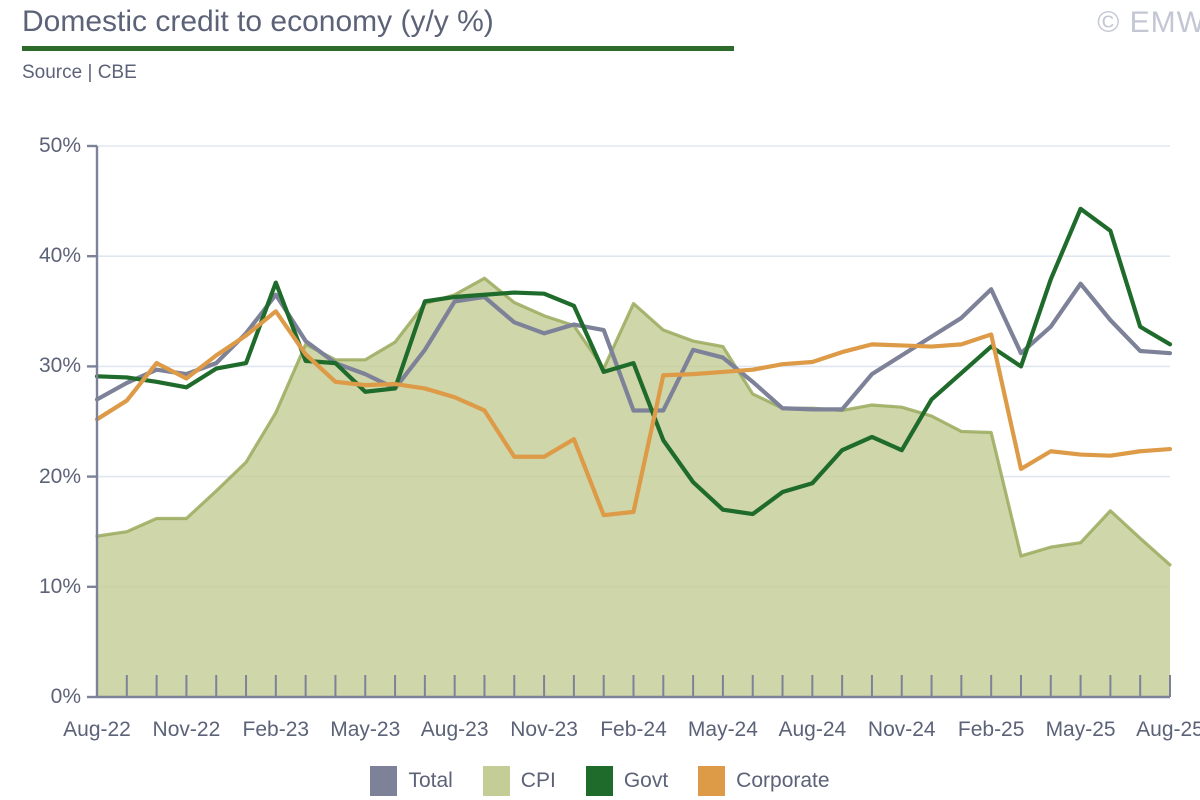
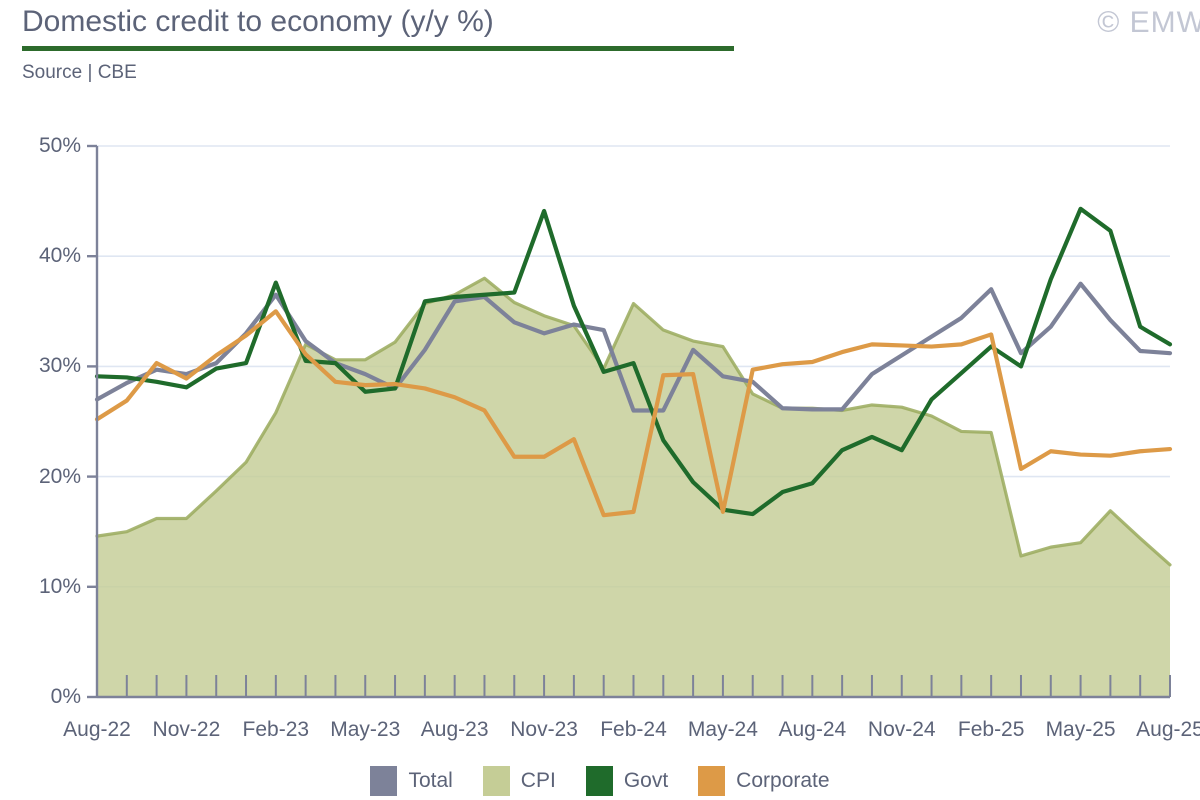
Govt/Nov-23: 36.6% -> 44.1%
Total/May-24: 30.8% -> 29.1%
Corporate/May-24: 29.5% -> 16.8%
